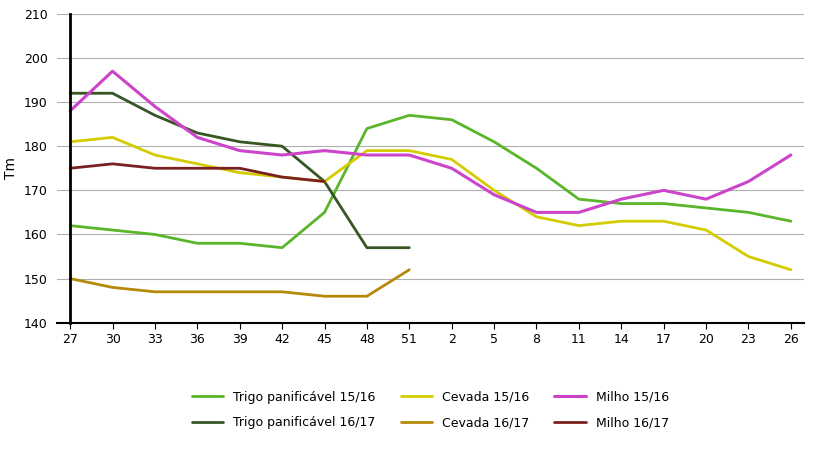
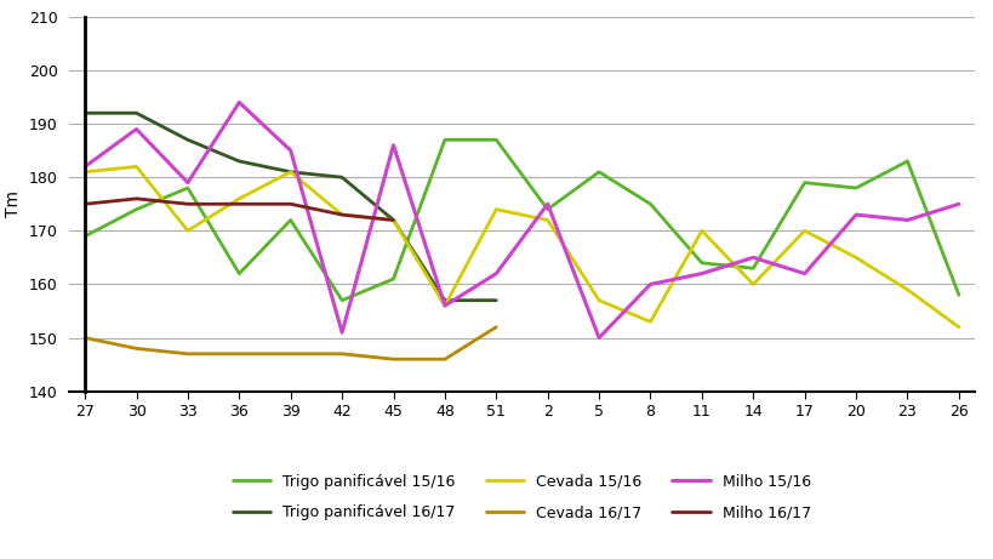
Trigo panificável 15/16/27: 162 -> 169
Milho 15/16/27: 188 -> 182
Trigo panificável 15/16/30: 161 -> 174
Milho 15/16/30: 197 -> 189
Trigo panificável 15/16/33: 160 -> 178
Cevada 15/16/33: 178 -> 170
Milho 15/16/33: 189 -> 179
Trigo panificável 15/16/36: 158 -> 162
Milho 15/16/36: 182 -> 194
Trigo panificável 15/16/39: 158 -> 172
Cevada 15/16/39: 174 -> 181
Milho 15/16/39: 179 -> 185
Milho 15/16/42: 178 -> 151
Trigo panificável 15/16/45: 165 -> 161
Milho 15/16/45: 179 -> 186
Trigo panificável 15/16/48: 184 -> 187
Cevada 15/16/48: 179 -> 156
Milho 15/16/48: 178 -> 156
Cevada 15/16/51: 179 -> 174
Milho 15/16/51: 178 -> 162
Trigo panificável 15/16/2: 186 -> 174
Cevada 15/16/2: 177 -> 172
Cevada 15/16/5: 170 -> 157
Milho 15/16/5: 169 -> 150
Cevada 15/16/8: 164 -> 153
Milho 15/16/8: 165 -> 160
Trigo panificável 15/16/11: 168 -> 164
Cevada 15/16/11: 162 -> 170
Milho 15/16/11: 165 -> 162
Trigo panificável 15/16/14: 167 -> 163
Cevada 15/16/14: 163 -> 160
Milho 15/16/14: 168 -> 165
Trigo panificável 15/16/17: 167 -> 179
Cevada 15/16/17: 163 -> 170
Milho 15/16/17: 170 -> 162
Trigo panificável 15/16/20: 166 -> 178
Cevada 15/16/20: 161 -> 165
Milho 15/16/20: 168 -> 173
Trigo panificável 15/16/23: 165 -> 183
Cevada 15/16/23: 155 -> 159
Trigo panificável 15/16/26: 163 -> 158
Milho 15/16/26: 178 -> 175
